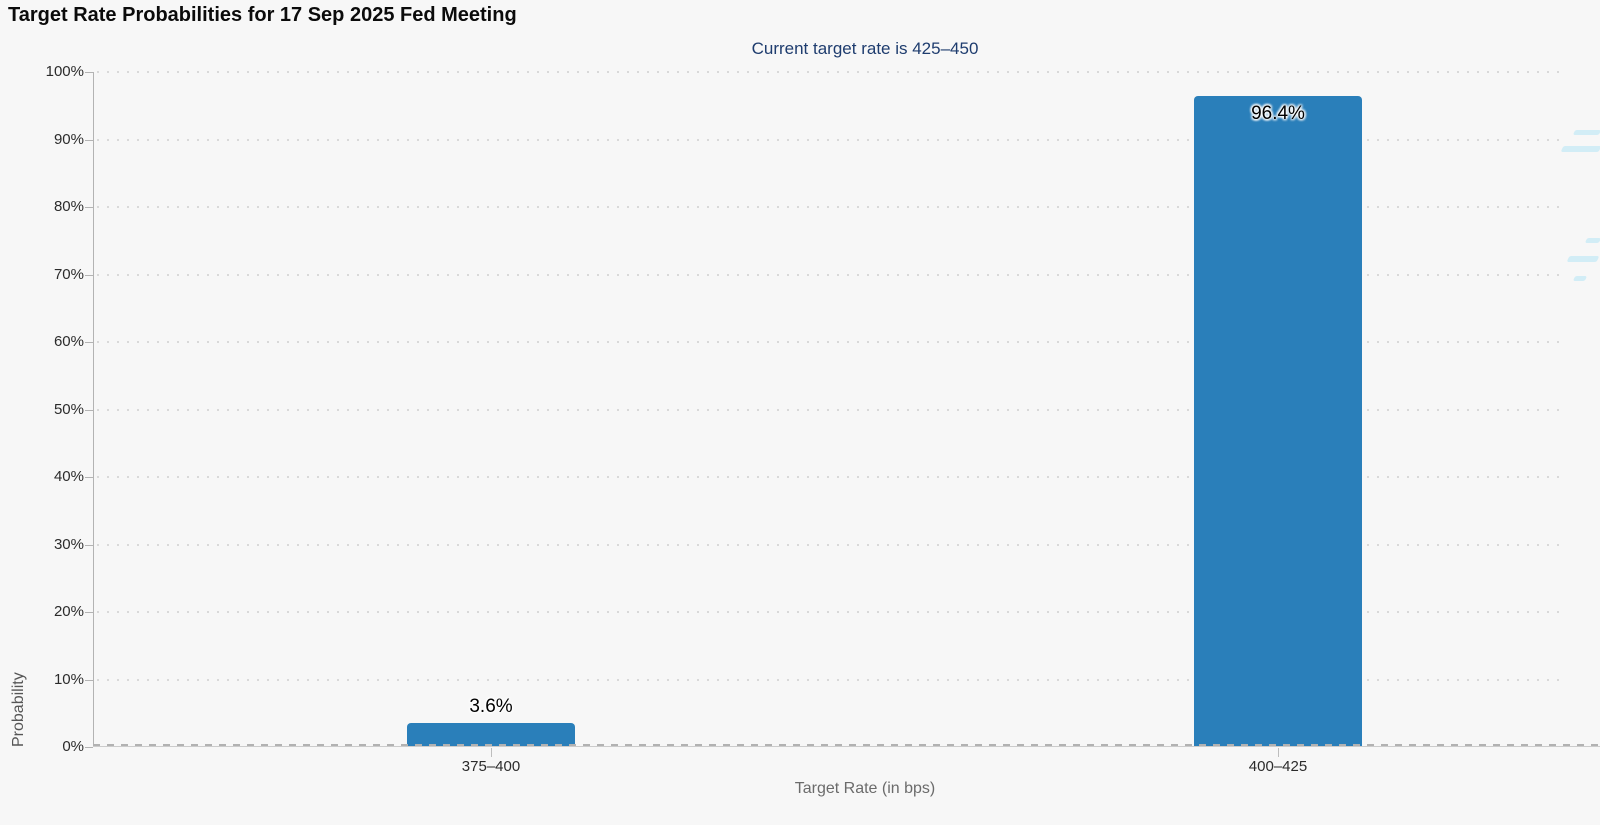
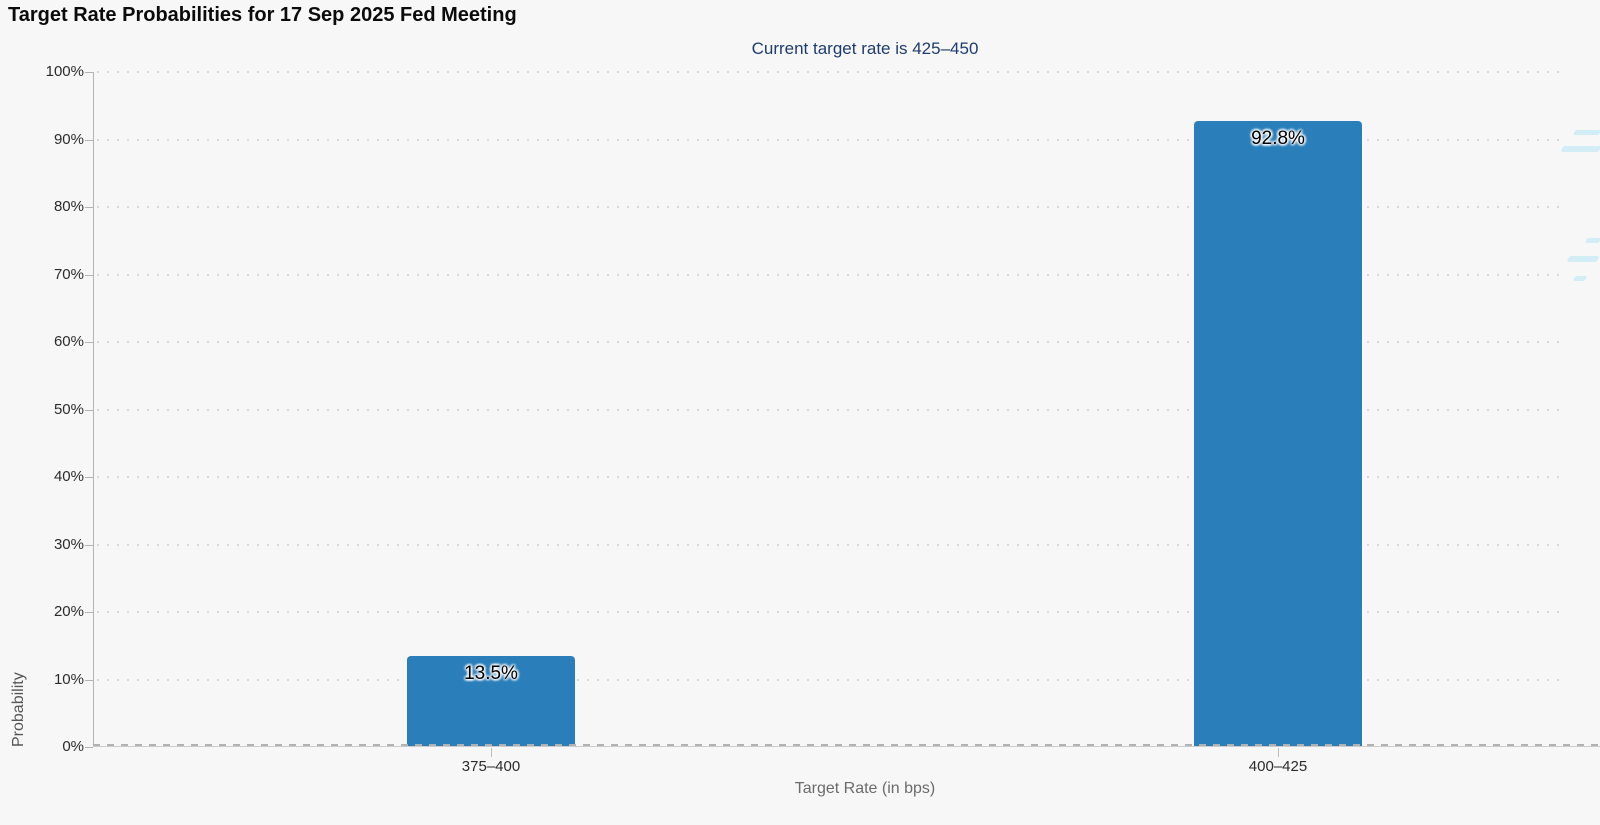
375–400: 3.6% -> 13.5%
400–425: 96.4% -> 92.8%
